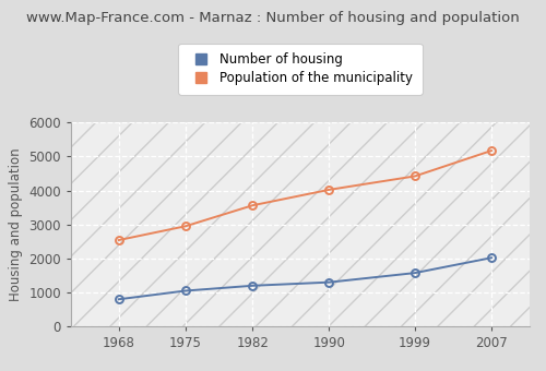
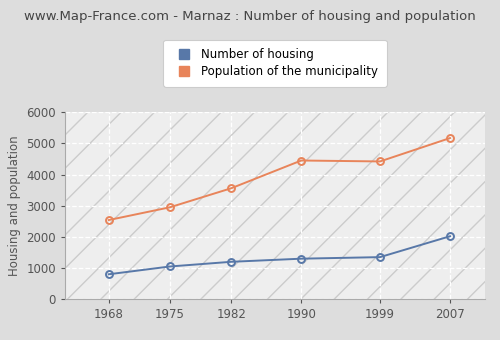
Population of the municipality/1990: 4020 -> 4450
Number of housing/1999: 1580 -> 1350
